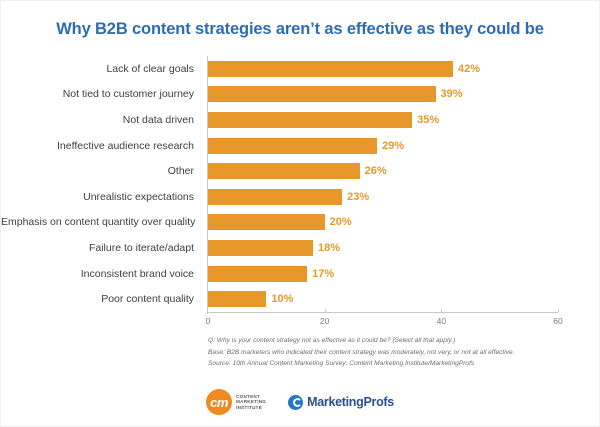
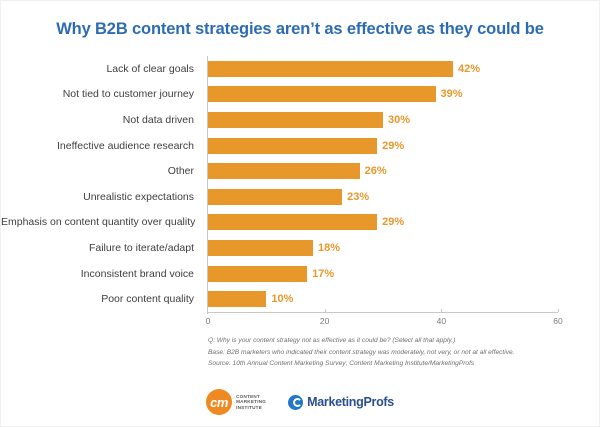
Not data driven: 35% -> 30%
Emphasis on content quantity over quality: 20% -> 29%
